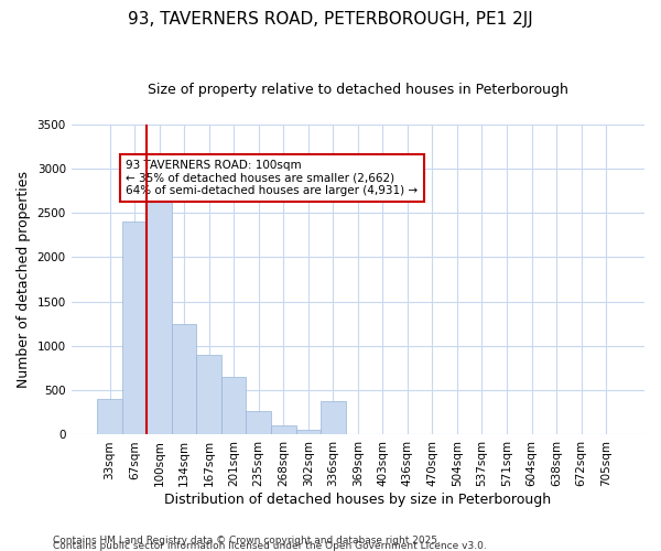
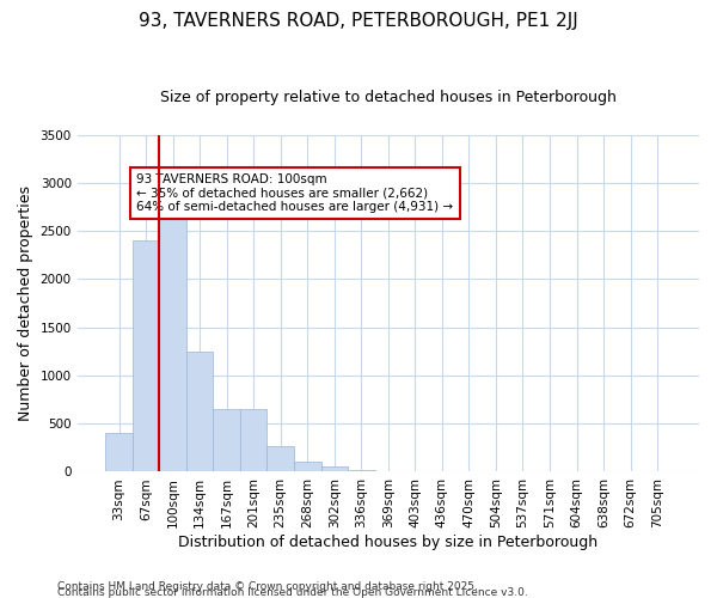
167sqm: 900 -> 650
336sqm: 380 -> 20
